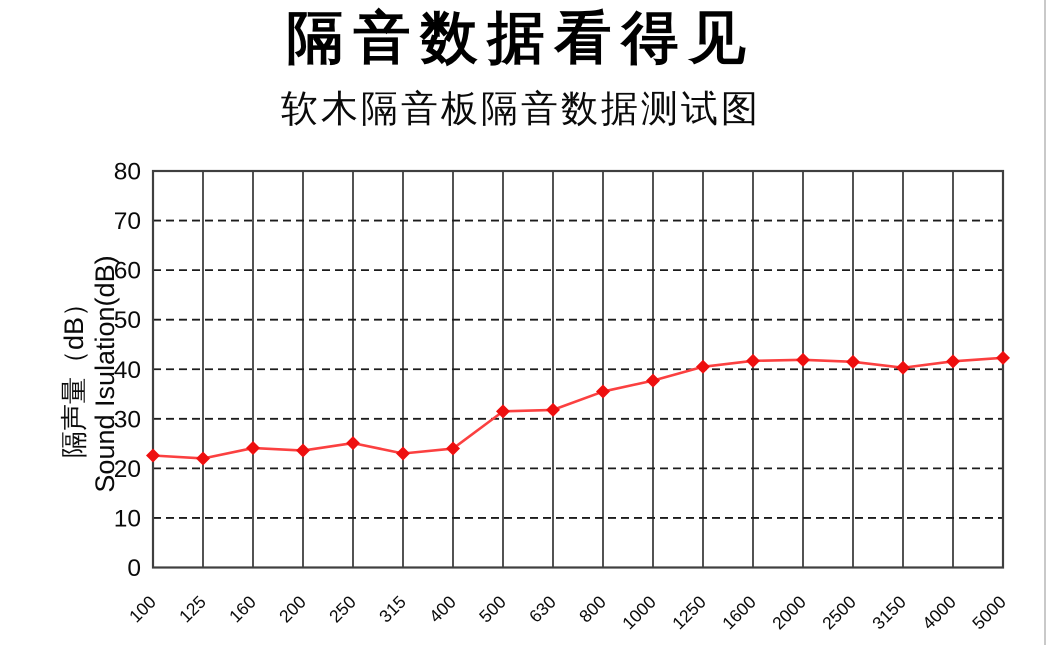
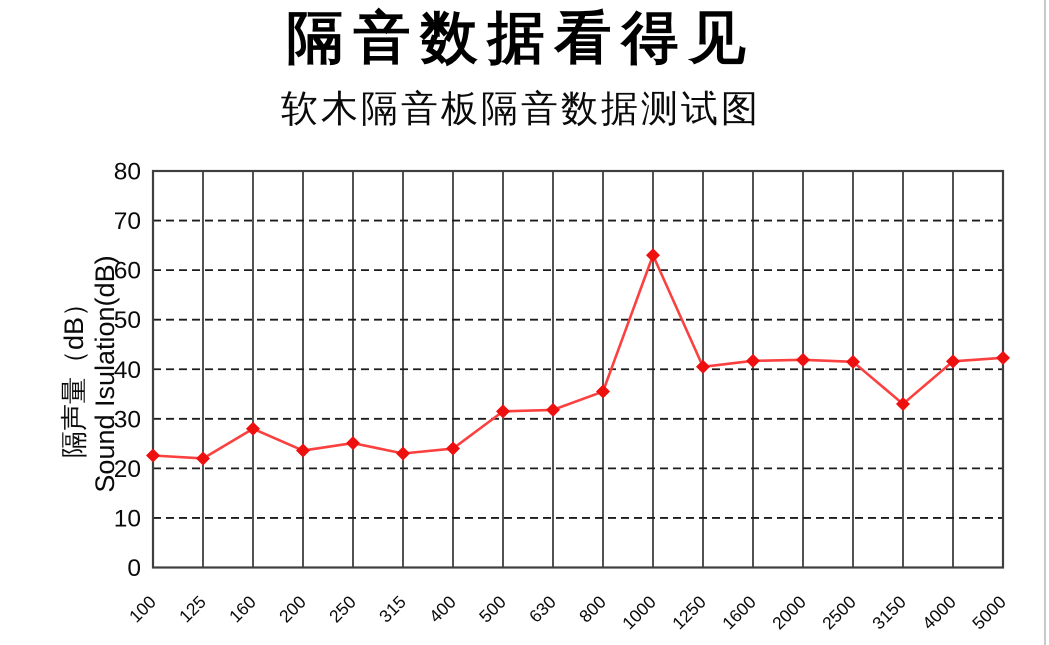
160: 24 -> 28
1000: 38 -> 63
3150: 40 -> 33
